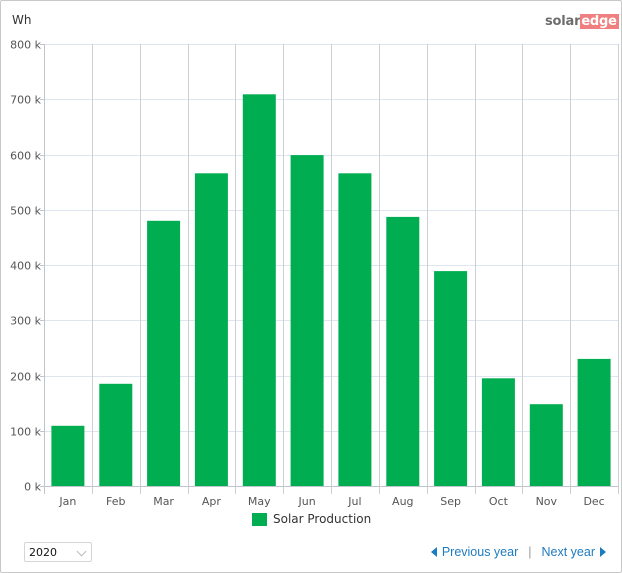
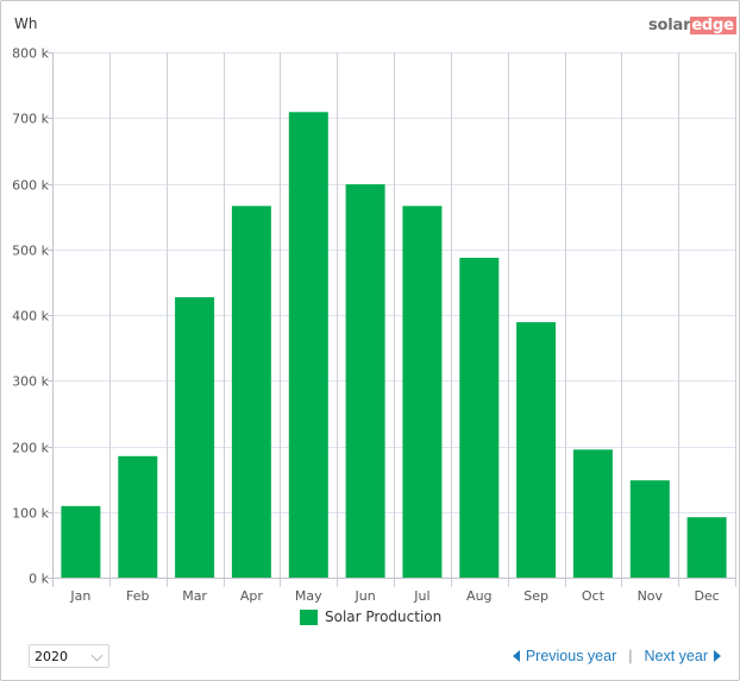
Mar: 480k -> 430k
Dec: 230k -> 90k
